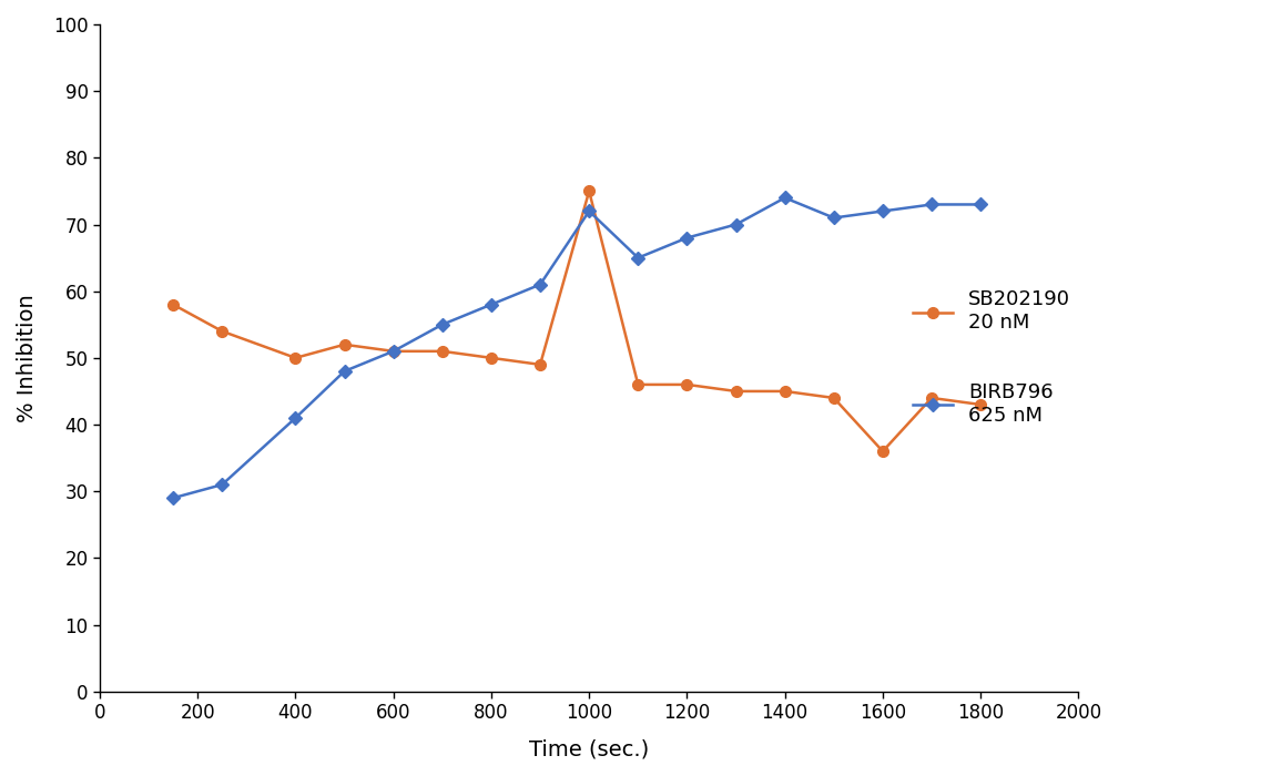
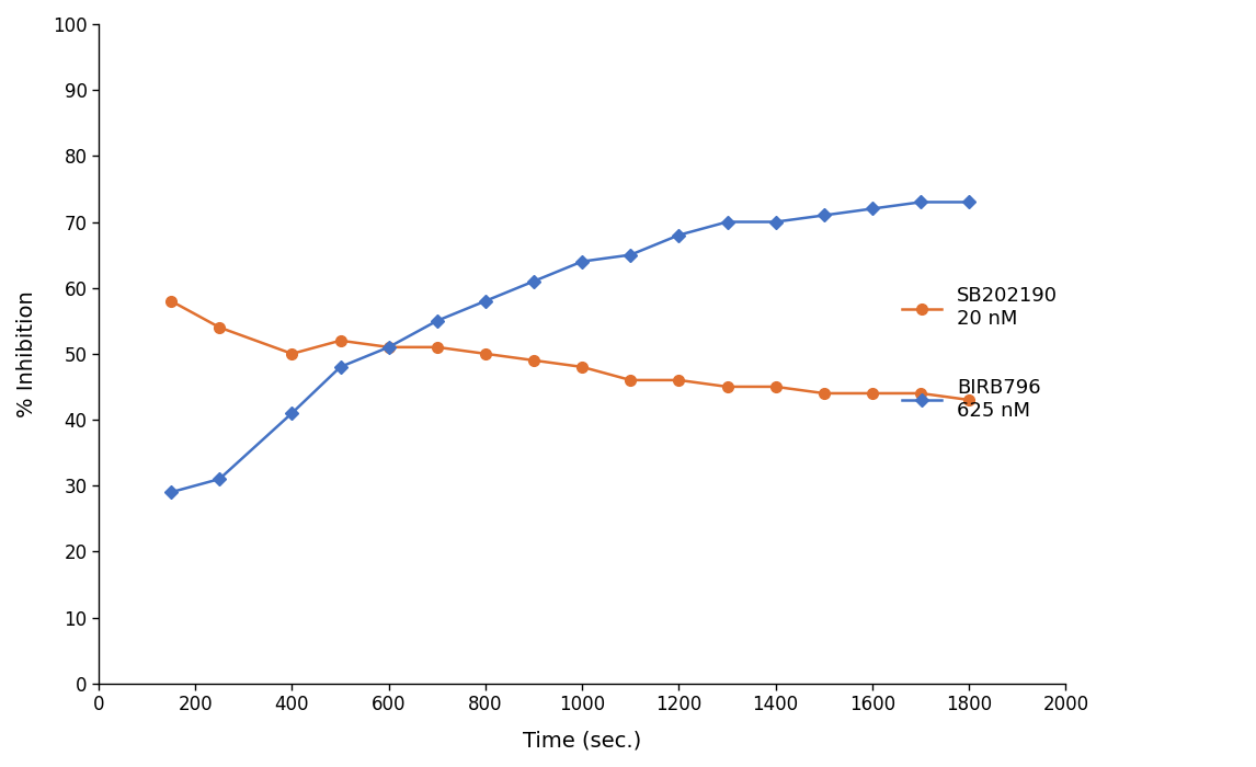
SB202190 20 nM/1000: 75 -> 48
BIRB796 625 nM/1000: 72 -> 64
BIRB796 625 nM/1400: 74 -> 70
SB202190 20 nM/1600: 36 -> 44
